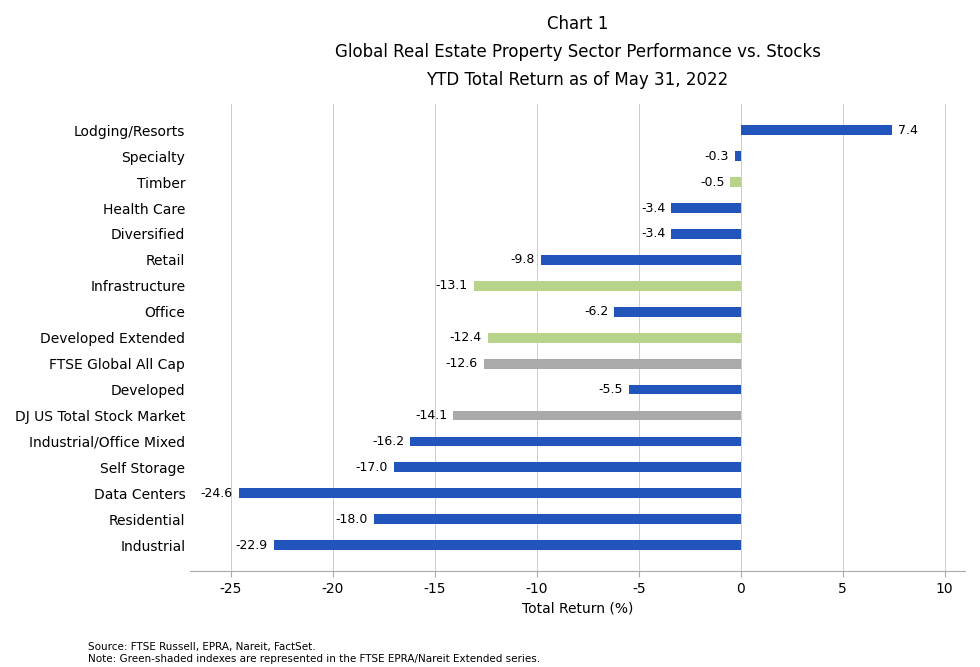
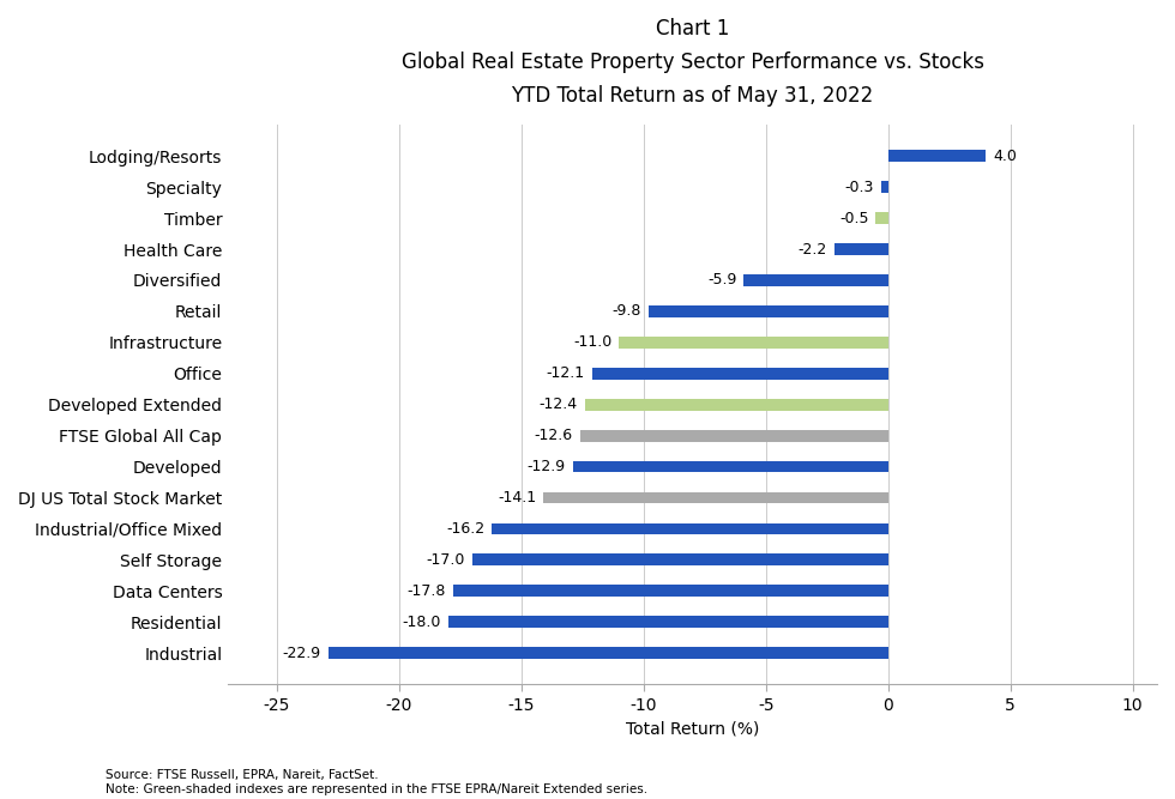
Lodging/Resorts: 7.4 -> 4.0
Health Care: -3.4 -> -2.2
Diversified: -3.4 -> -5.9
Infrastructure: -13.1 -> -11.0
Office: -6.2 -> -12.1
Developed: -5.5 -> -12.9
Data Centers: -24.6 -> -17.8
